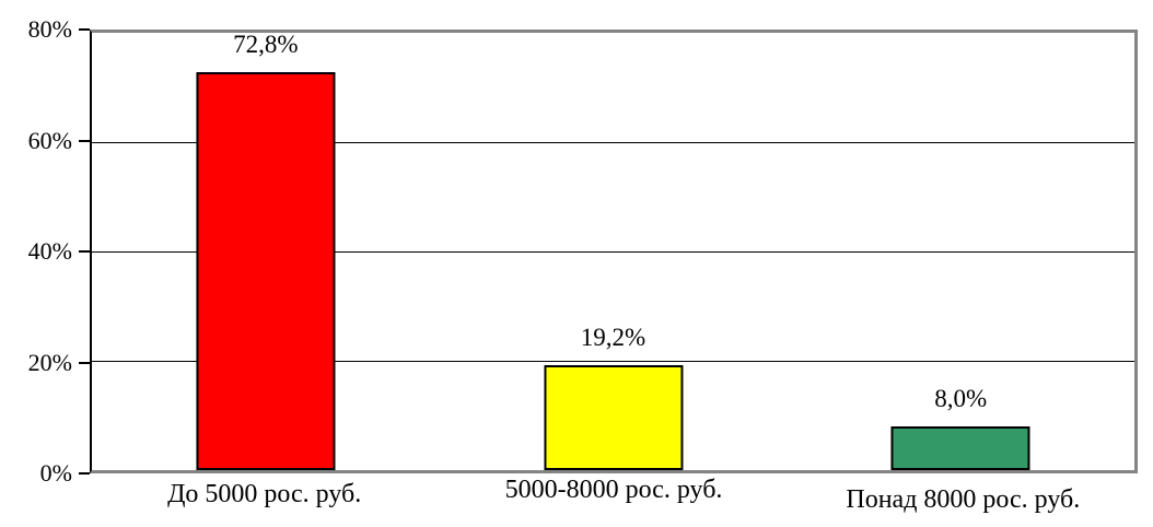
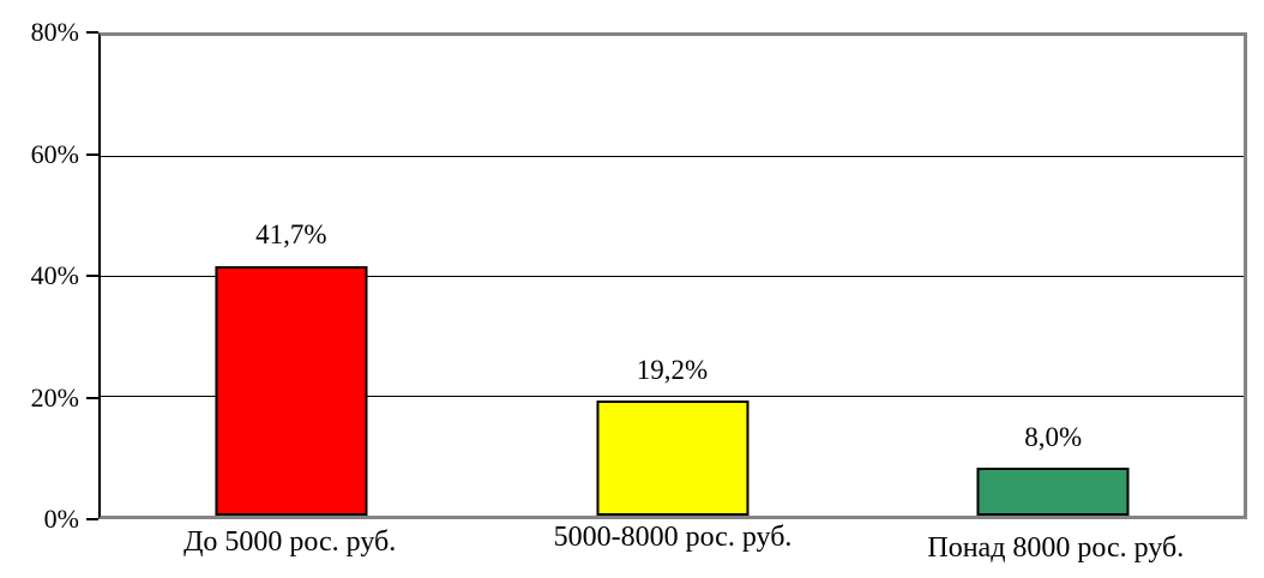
До 5000 рос. руб.: 72,8% -> 41,7%
